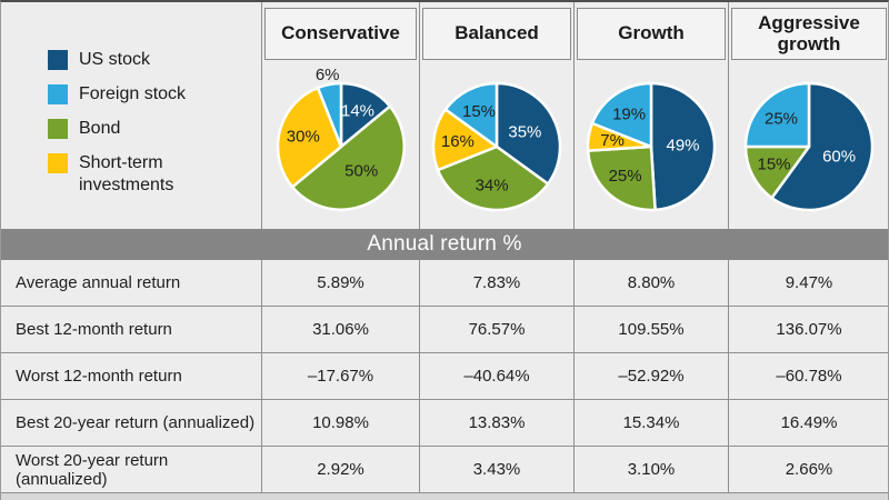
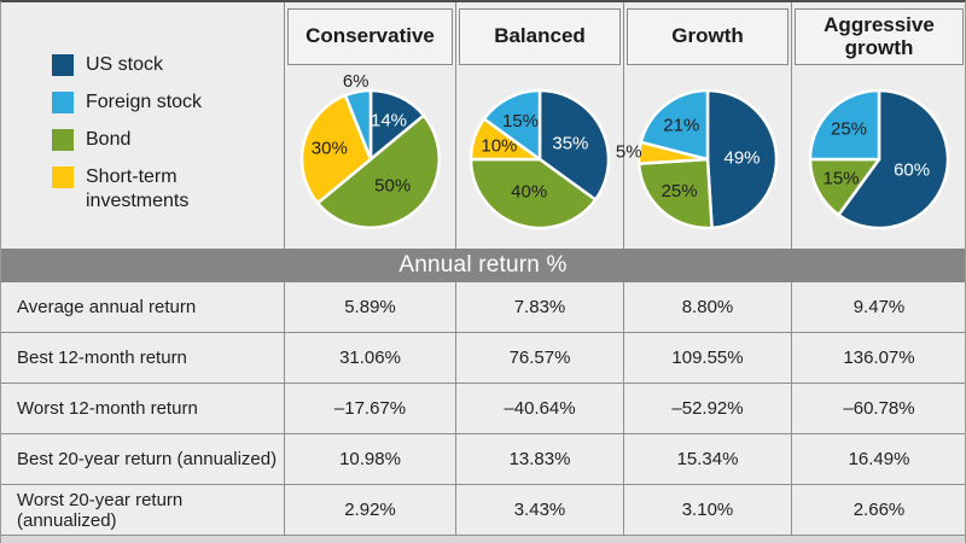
Balanced/Bond: 34% -> 40%
Balanced/Short-term investments: 16% -> 10%
Growth/Short-term investments: 7% -> 5%
Growth/Foreign stock: 19% -> 21%
